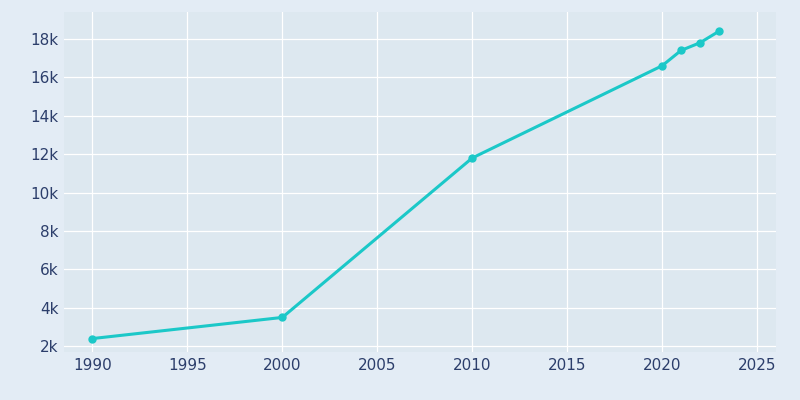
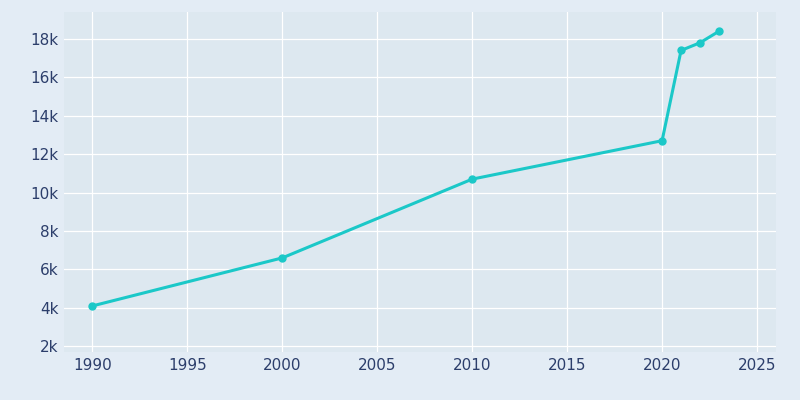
1990: 2.4k -> 4.1k
2000: 3.5k -> 6.6k
2010: 11.8k -> 10.7k
2020: 16.6k -> 12.7k
